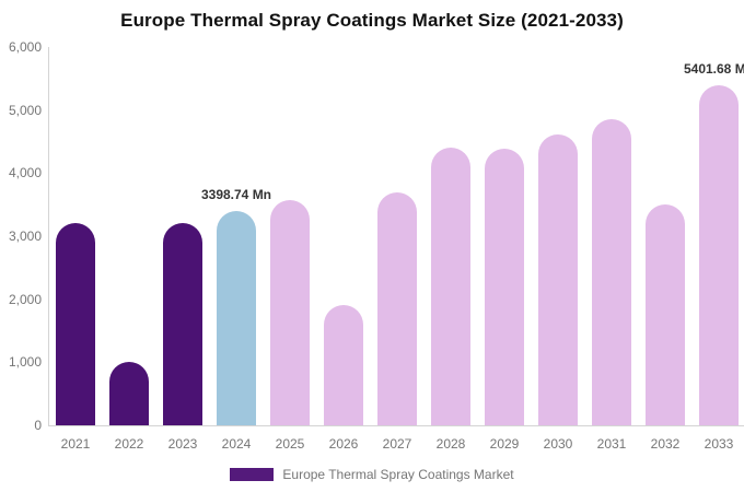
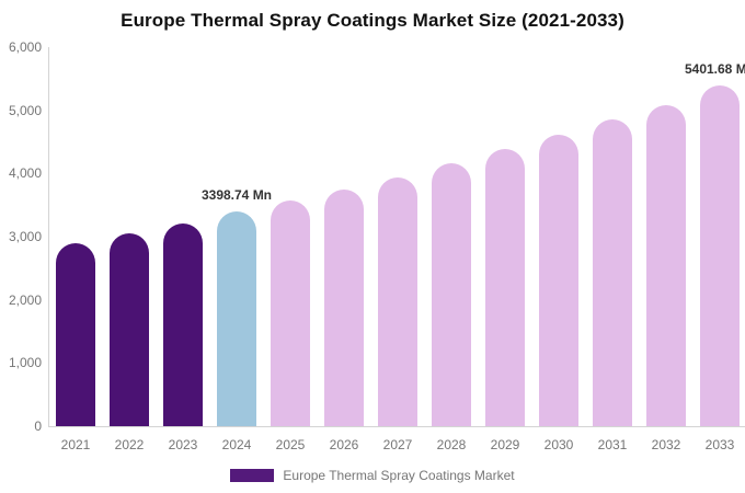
2021: 3200 -> 2900
2022: 1000 -> 3000
2026: 1900 -> 3700
2027: 3700 -> 3900
2028: 4400 -> 4200
2032: 3500 -> 5100
